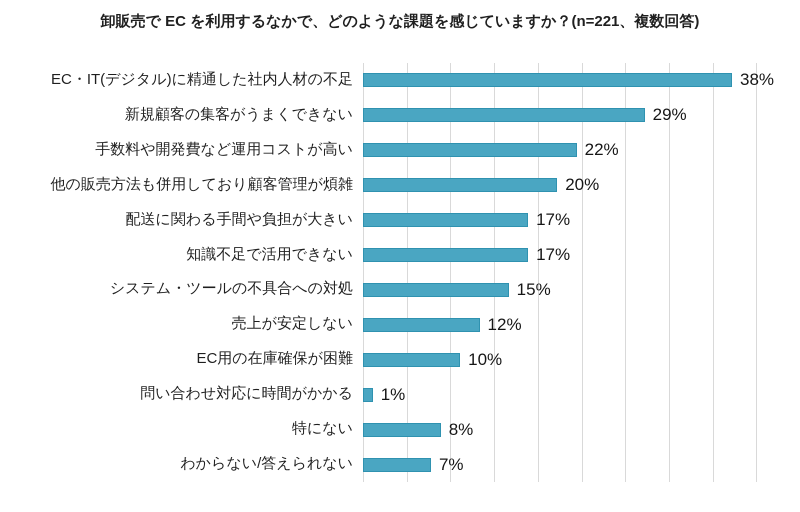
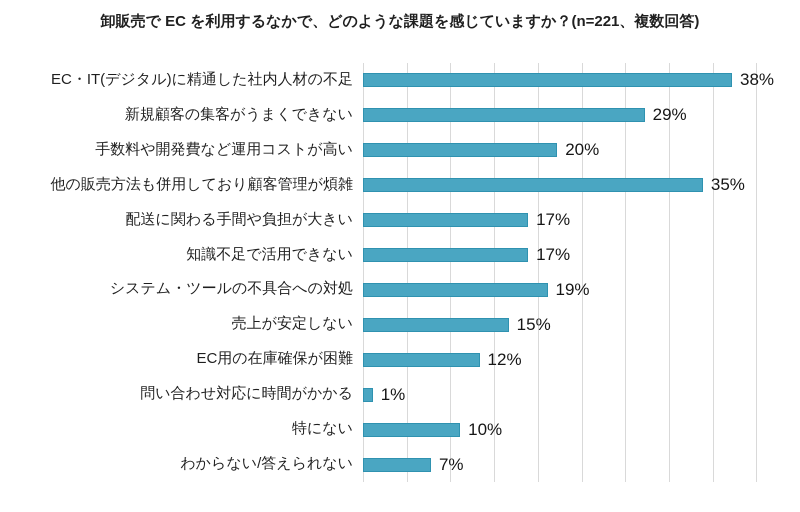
手数料や開発費など運用コストが高い: 22% -> 20%
他の販売方法も併用しており顧客管理が煩雑: 20% -> 35%
システム・ツールの不具合への対処: 15% -> 19%
売上が安定しない: 12% -> 15%
EC用の在庫確保が困難: 10% -> 12%
特にない: 8% -> 10%
